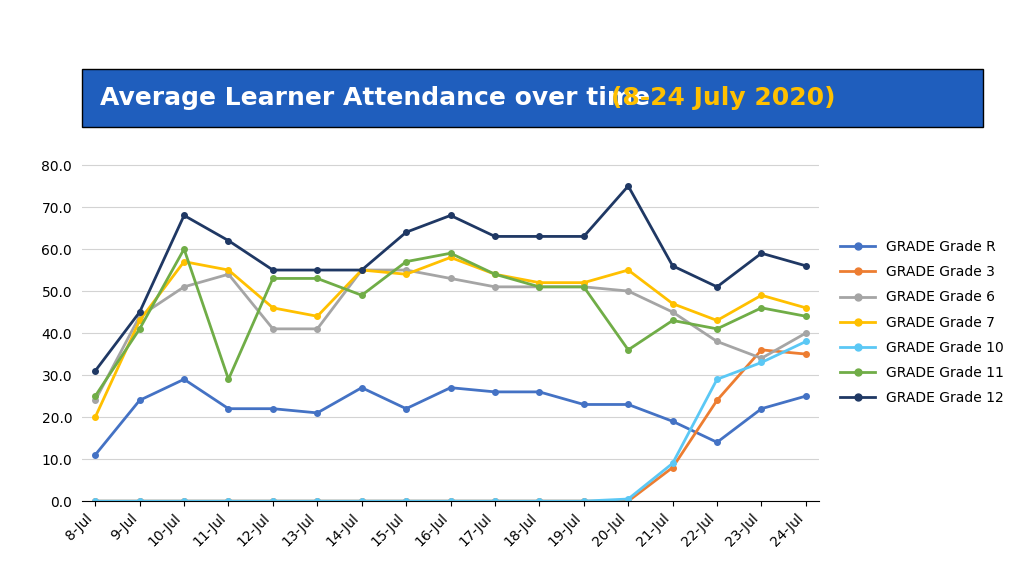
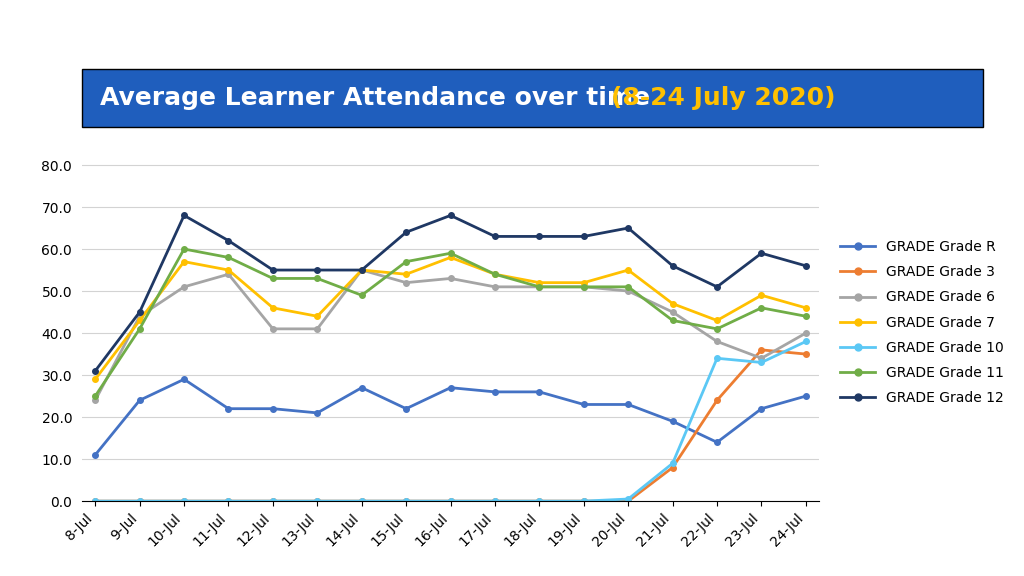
GRADE Grade 7/8-Jul: 20 -> 29
GRADE Grade 11/11-Jul: 29 -> 58
GRADE Grade 6/15-Jul: 55 -> 52
GRADE Grade 11/20-Jul: 36 -> 51
GRADE Grade 12/20-Jul: 75 -> 65
GRADE Grade 10/22-Jul: 29.0 -> 34.0
